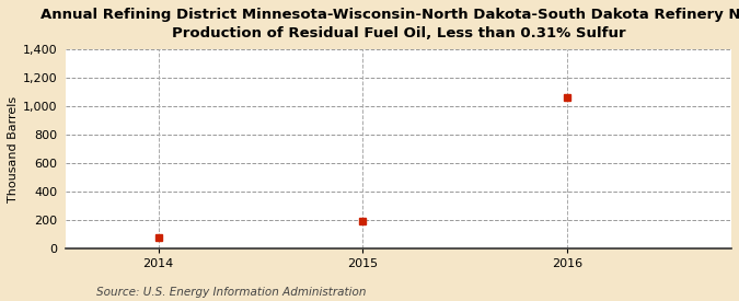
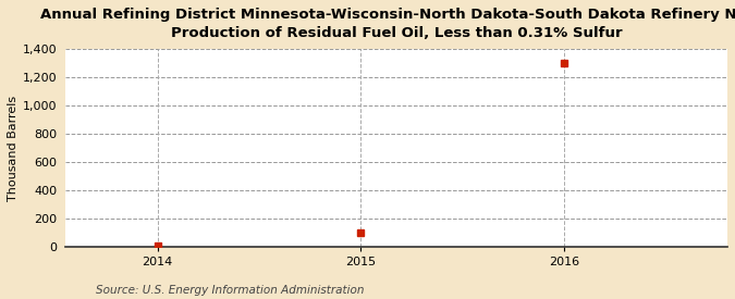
2014: 80 -> 10
2015: 190 -> 100
2016: 1,060 -> 1,300
